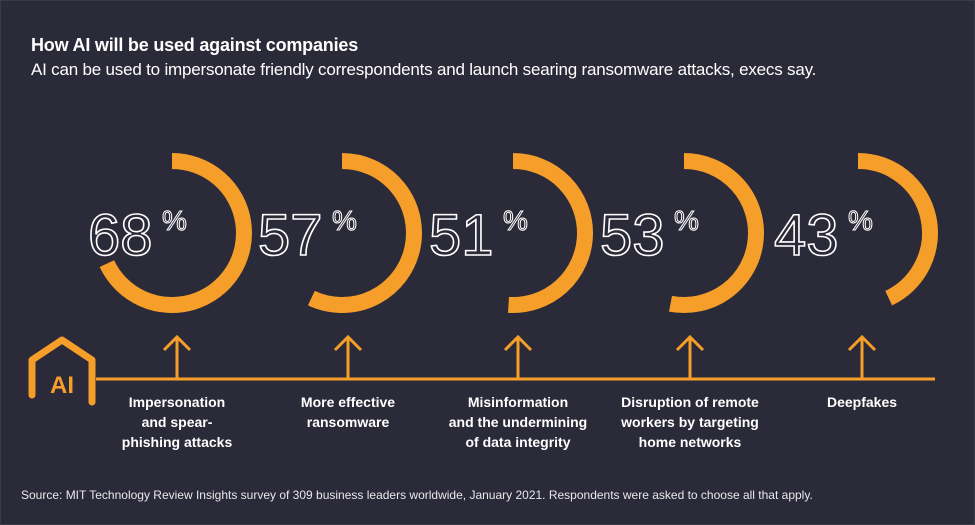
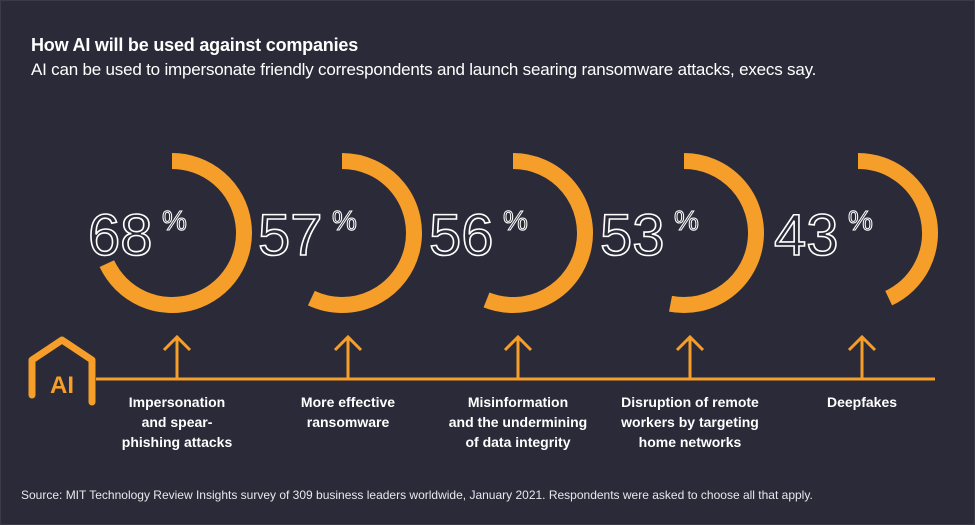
Misinformation and the undermining of data integrity: 51 -> 56
